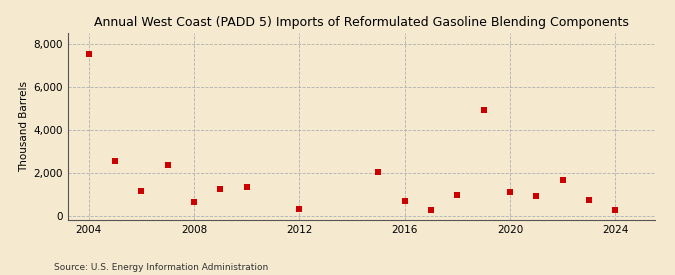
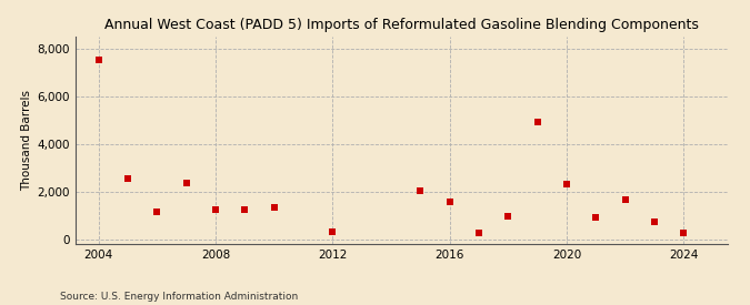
2008: 650 -> 1,250
2016: 700 -> 1,550
2020: 1,100 -> 2,300
